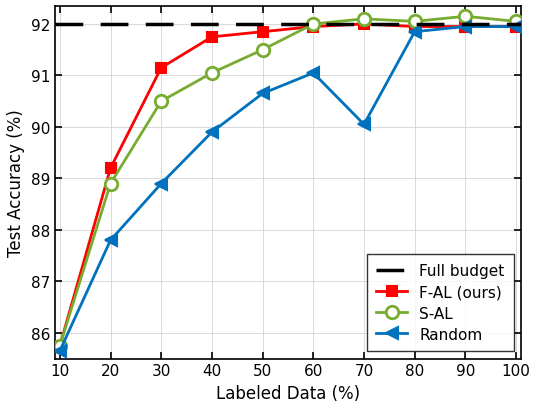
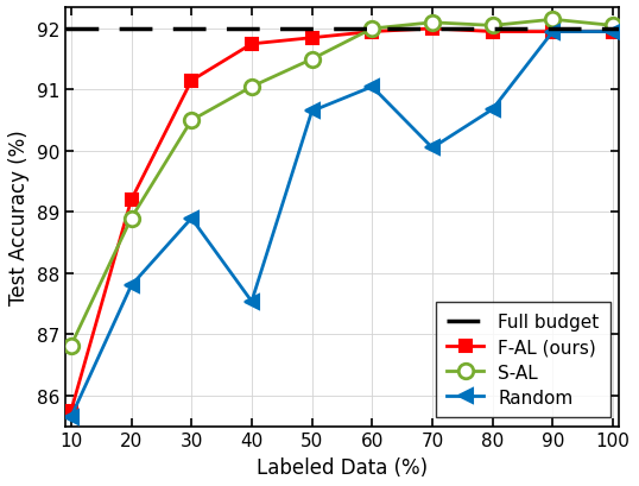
S-AL/10: 85.75 -> 86.82
Random/40: 89.90 -> 87.54
Random/80: 91.85 -> 90.68
